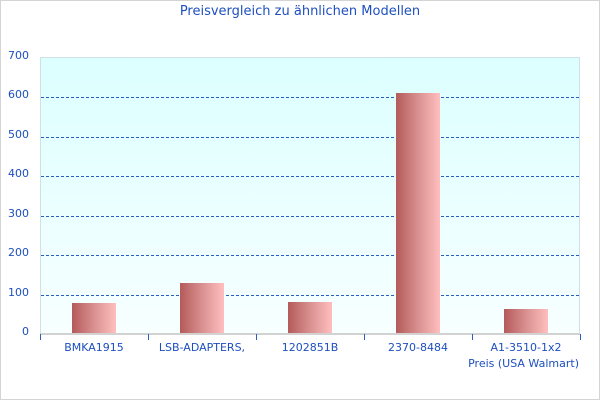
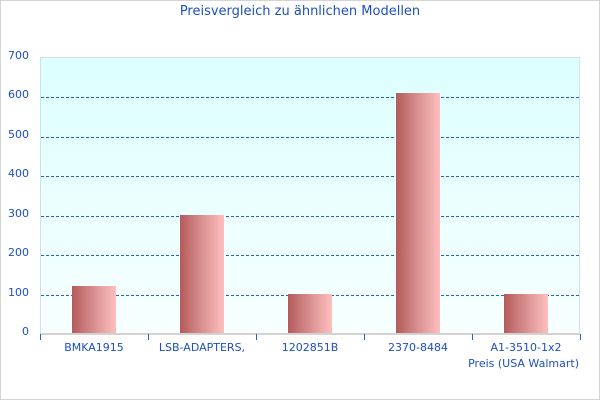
BMKA1915: 80 -> 120
LSB-ADAPTERS,: 130 -> 300
1202851B: 80 -> 100
A1-3510-1x2: 60 -> 100
